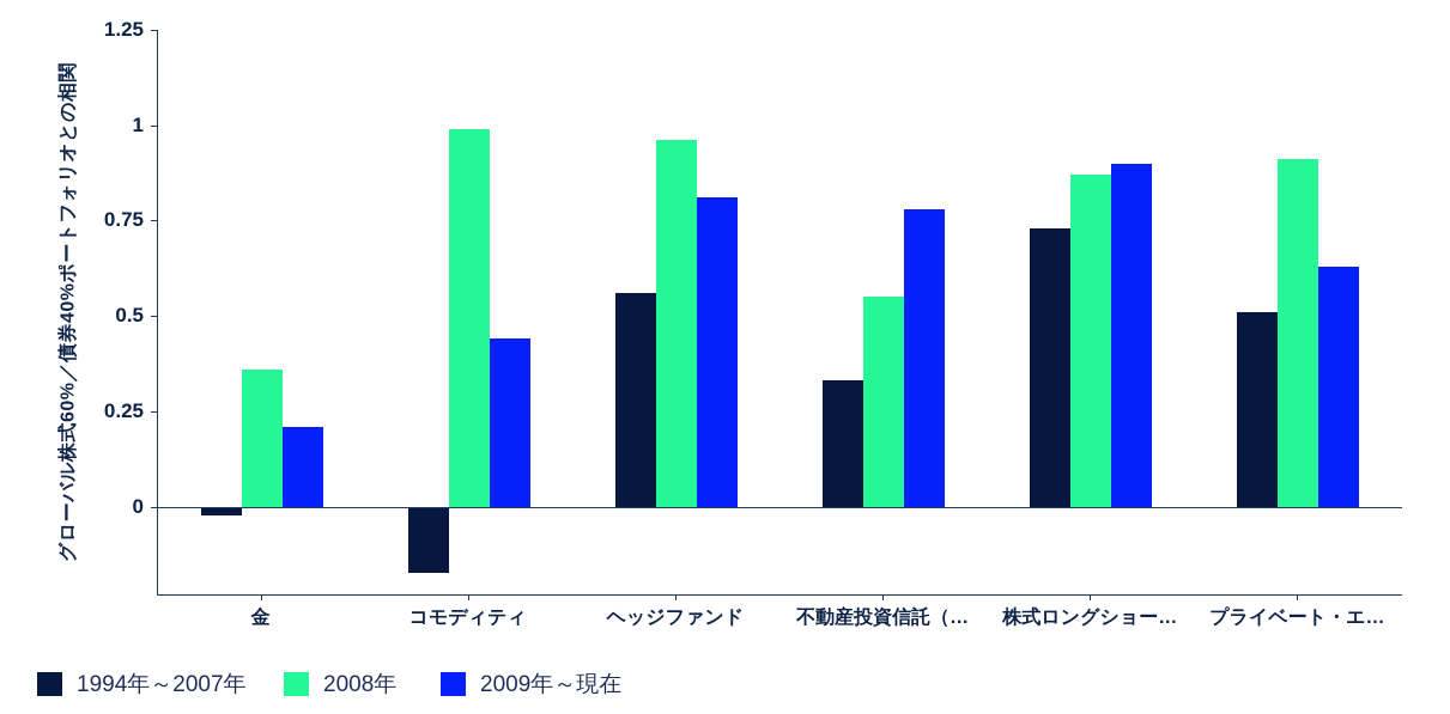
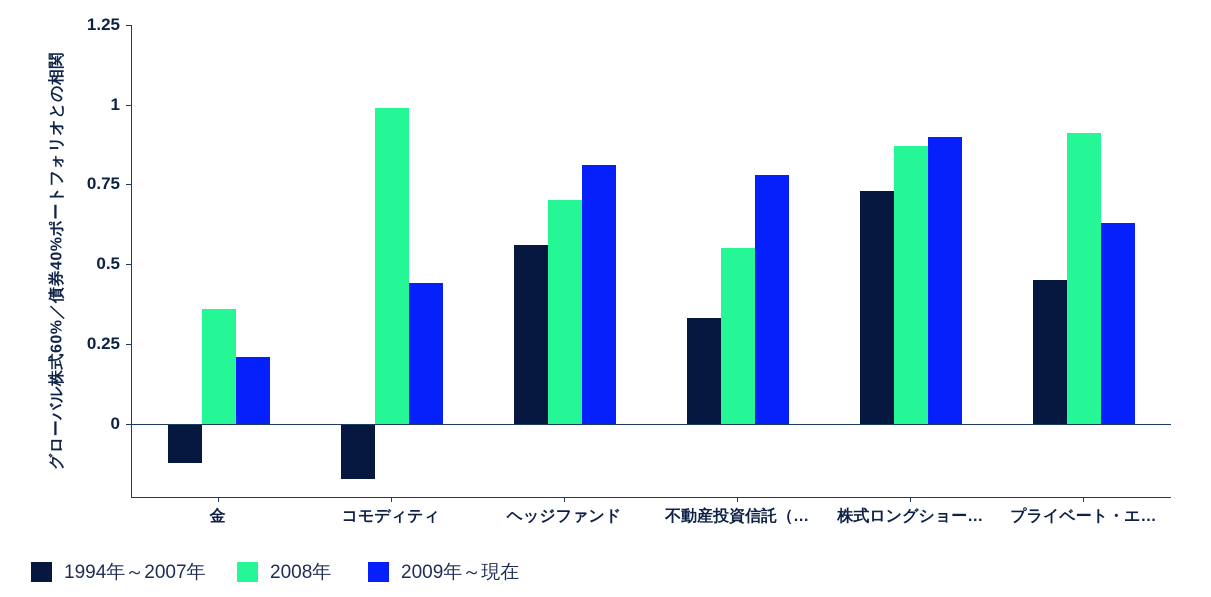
1994年～2007年/金: -0.02 -> -0.12
2008年/ヘッジファンド: 0.96 -> 0.70
1994年～2007年/プライベート・エ…: 0.51 -> 0.45
